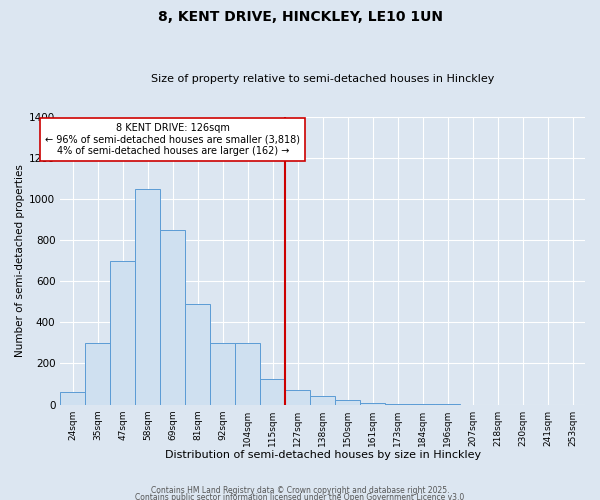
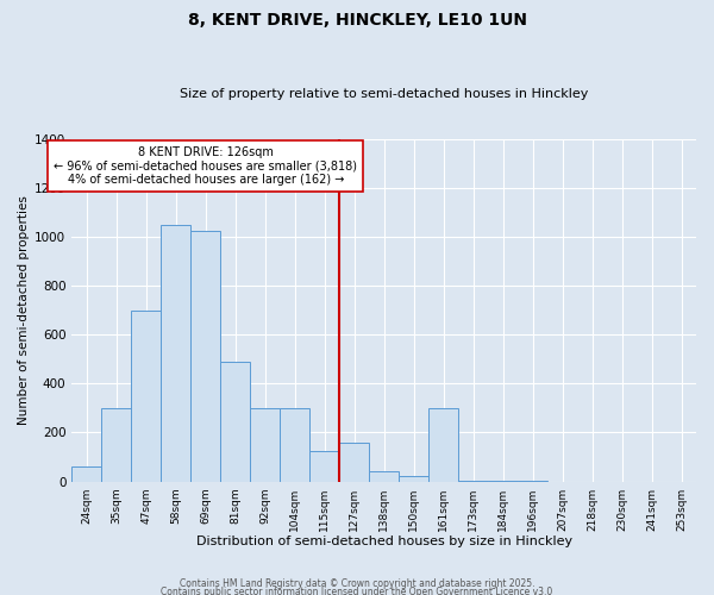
69sqm: 850 -> 1025
127sqm: 70 -> 160
161sqm: 10 -> 300
